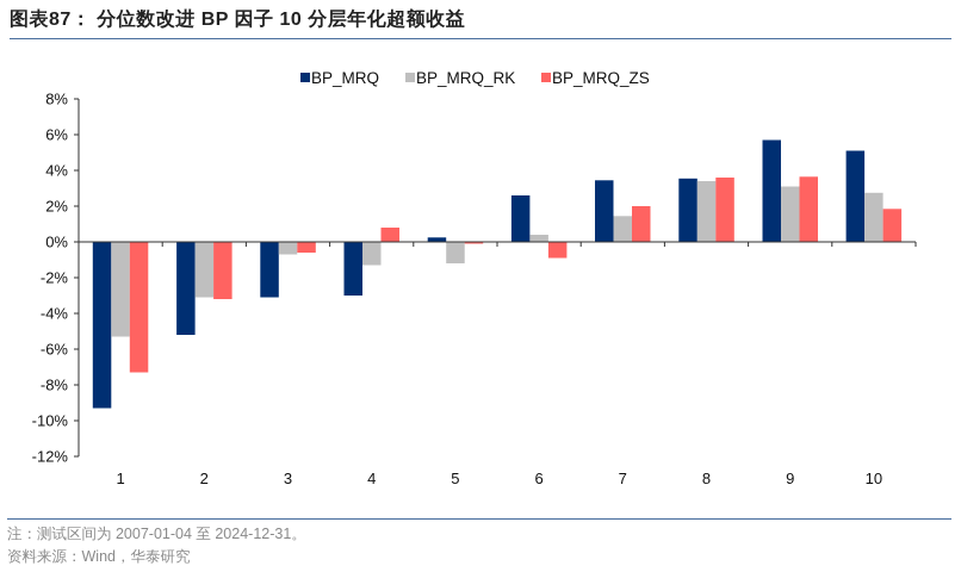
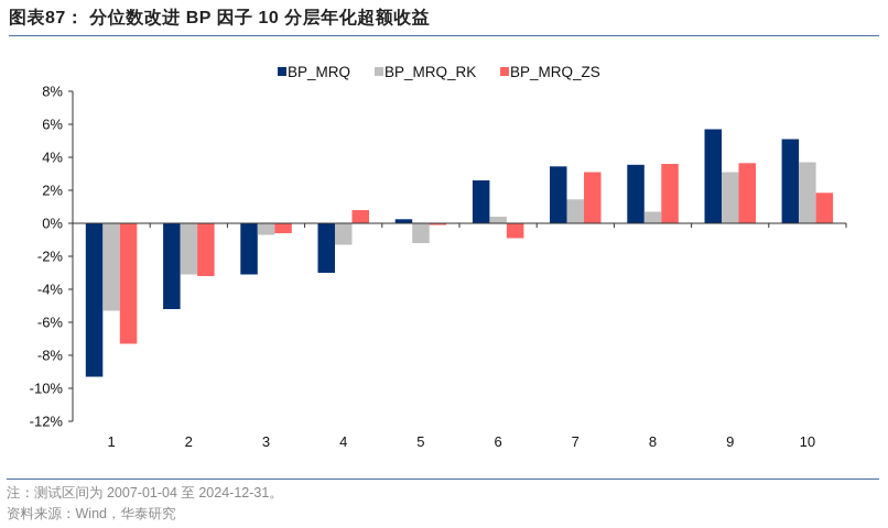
BP_MRQ_ZS/7: 2.0% -> 3.1%
BP_MRQ_RK/8: 3.4% -> 0.7%
BP_MRQ_RK/10: 2.8% -> 3.7%
